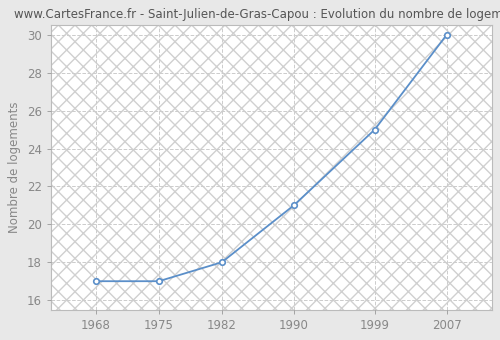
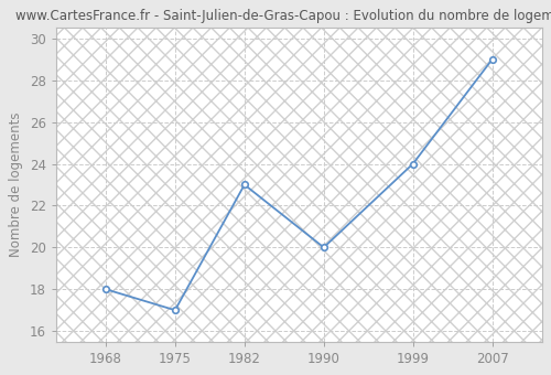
1968: 17 -> 18
1982: 18 -> 23
1990: 21 -> 20
1999: 25 -> 24
2007: 30 -> 29
